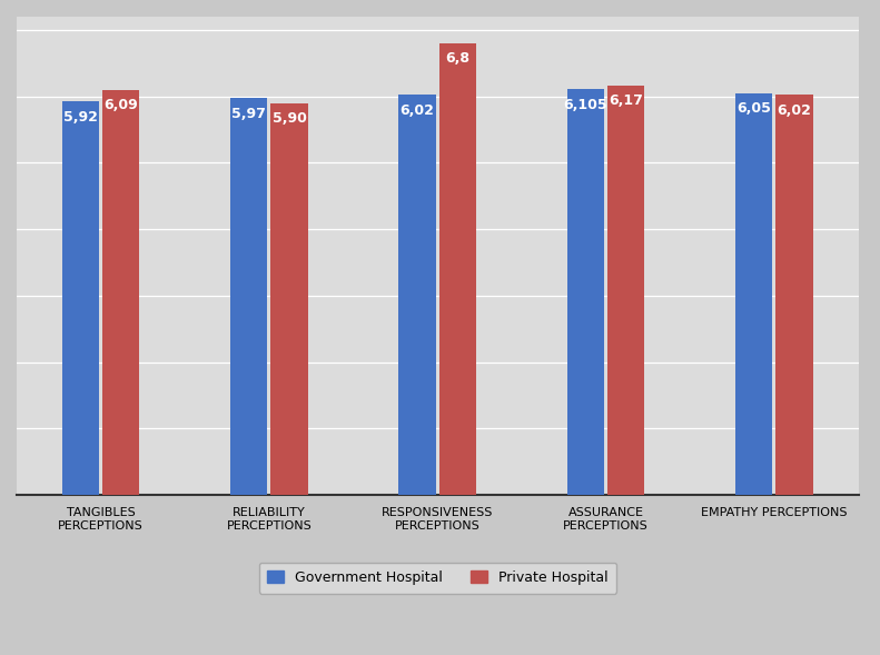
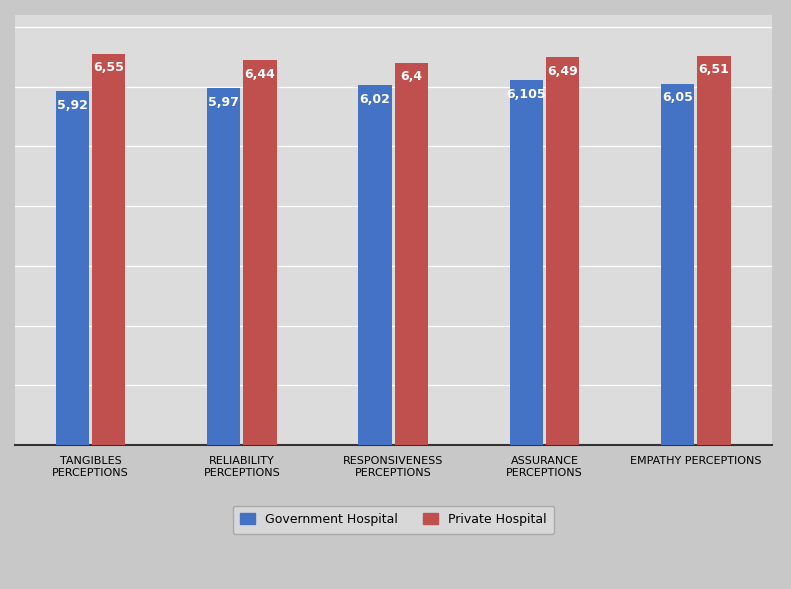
Private Hospital/TANGIBLES PERCEPTIONS: 6,09 -> 6,55
Private Hospital/RELIABILITY PERCEPTIONS: 5,90 -> 6,44
Private Hospital/RESPONSIVENESS PERCEPTIONS: 6,8 -> 6,4
Private Hospital/ASSURANCE PERCEPTIONS: 6,17 -> 6,49
Private Hospital/EMPATHY PERCEPTIONS: 6,02 -> 6,51
